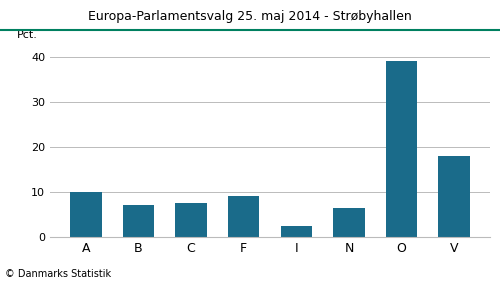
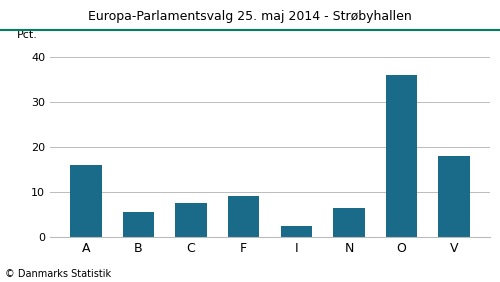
A: 10.0 -> 16.0
B: 7.0 -> 5.5
O: 39.0 -> 36.0
